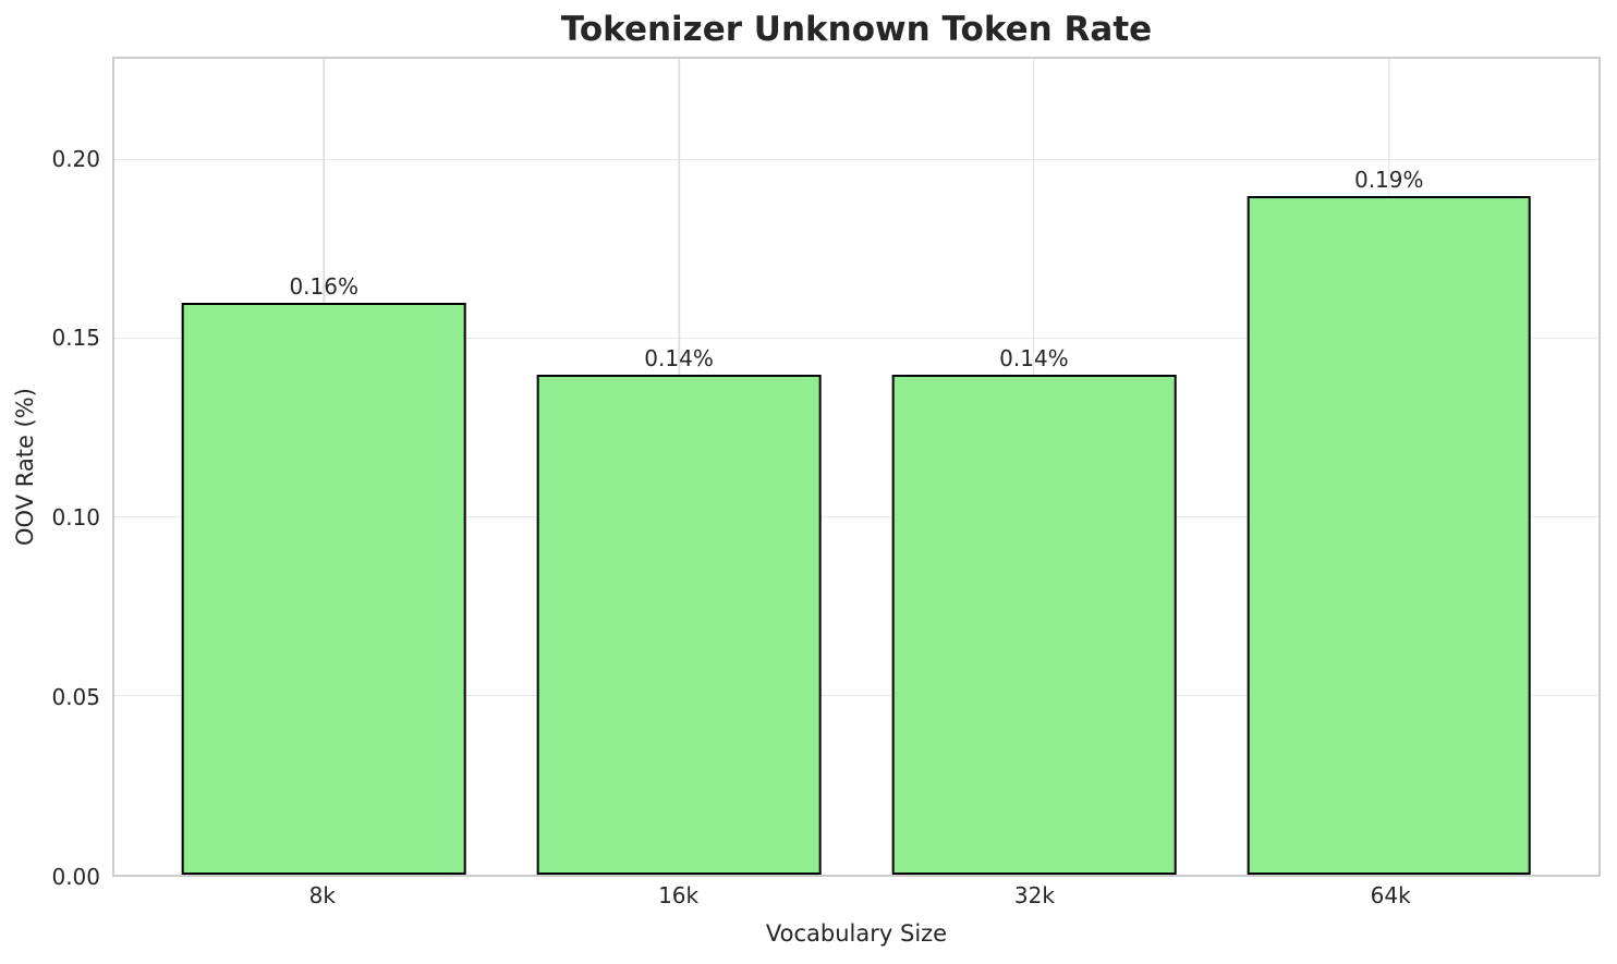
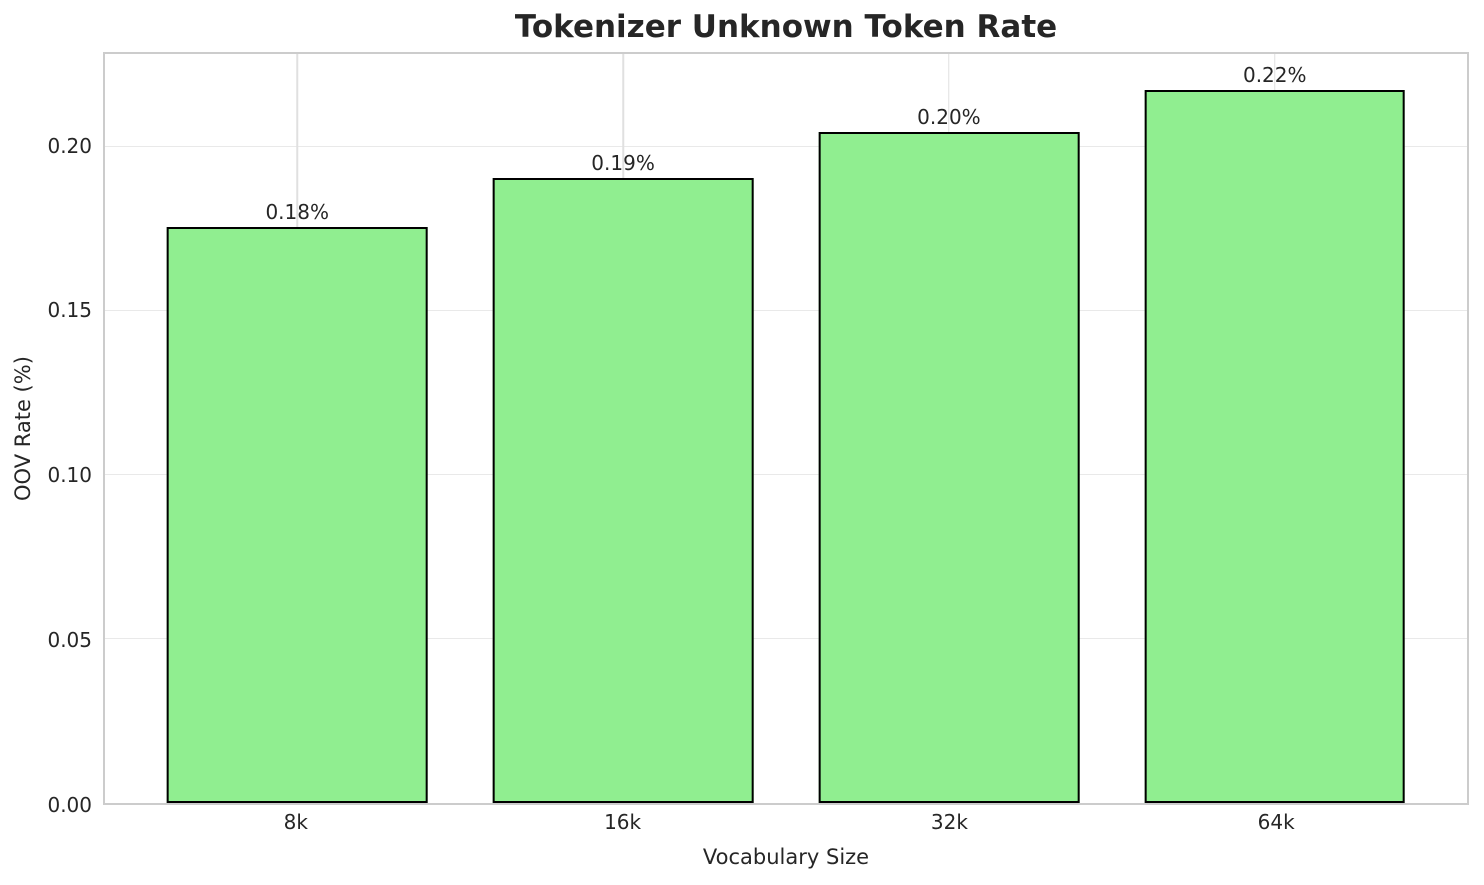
8k: 0.16% -> 0.18%
16k: 0.14% -> 0.19%
32k: 0.14% -> 0.20%
64k: 0.19% -> 0.22%
